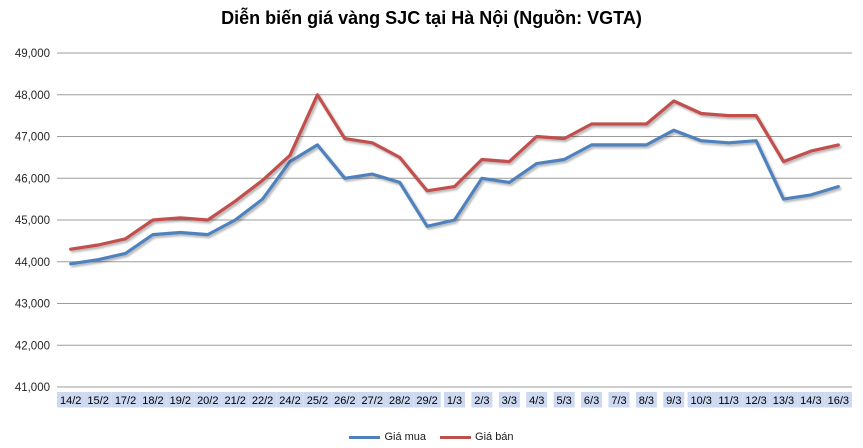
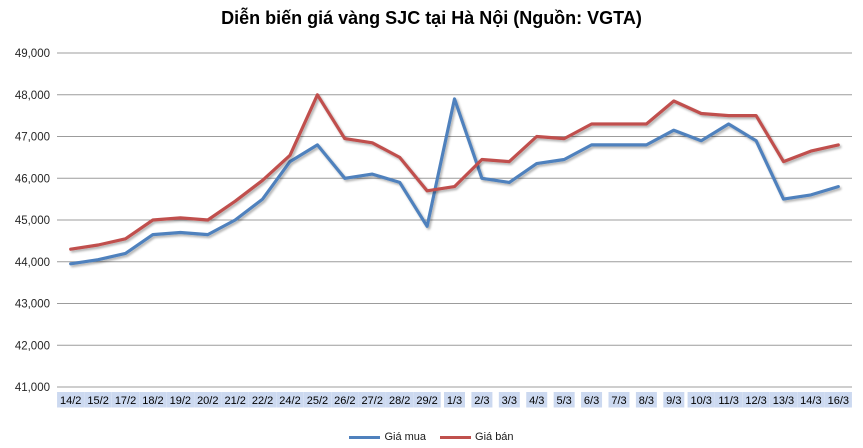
Giá mua/1/3: 45000 -> 47900
Giá mua/11/3: 46800 -> 47300
